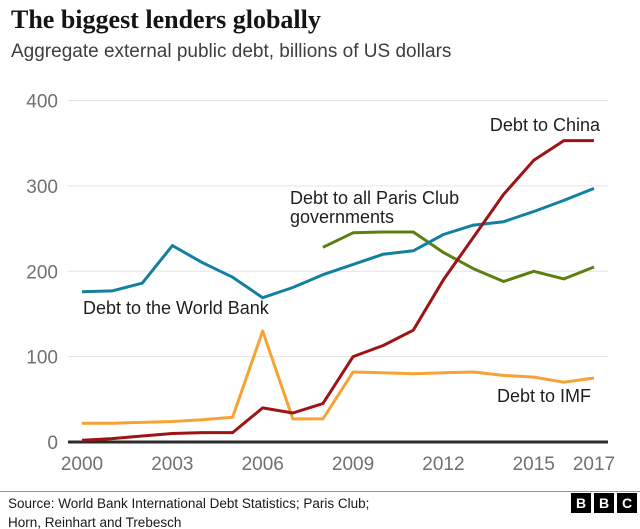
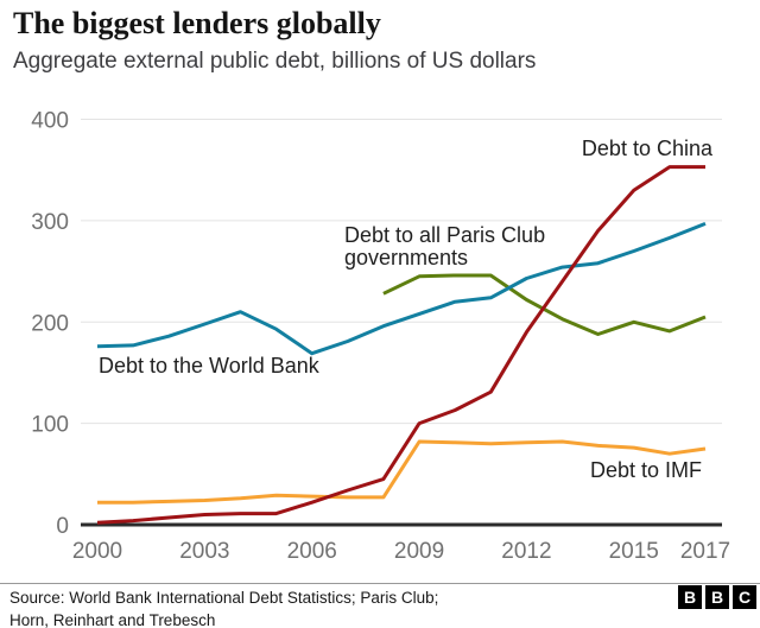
Debt to the World Bank/2003: 230 -> 200
Debt to IMF/2006: 130 -> 30
Debt to China/2006: 40 -> 20
